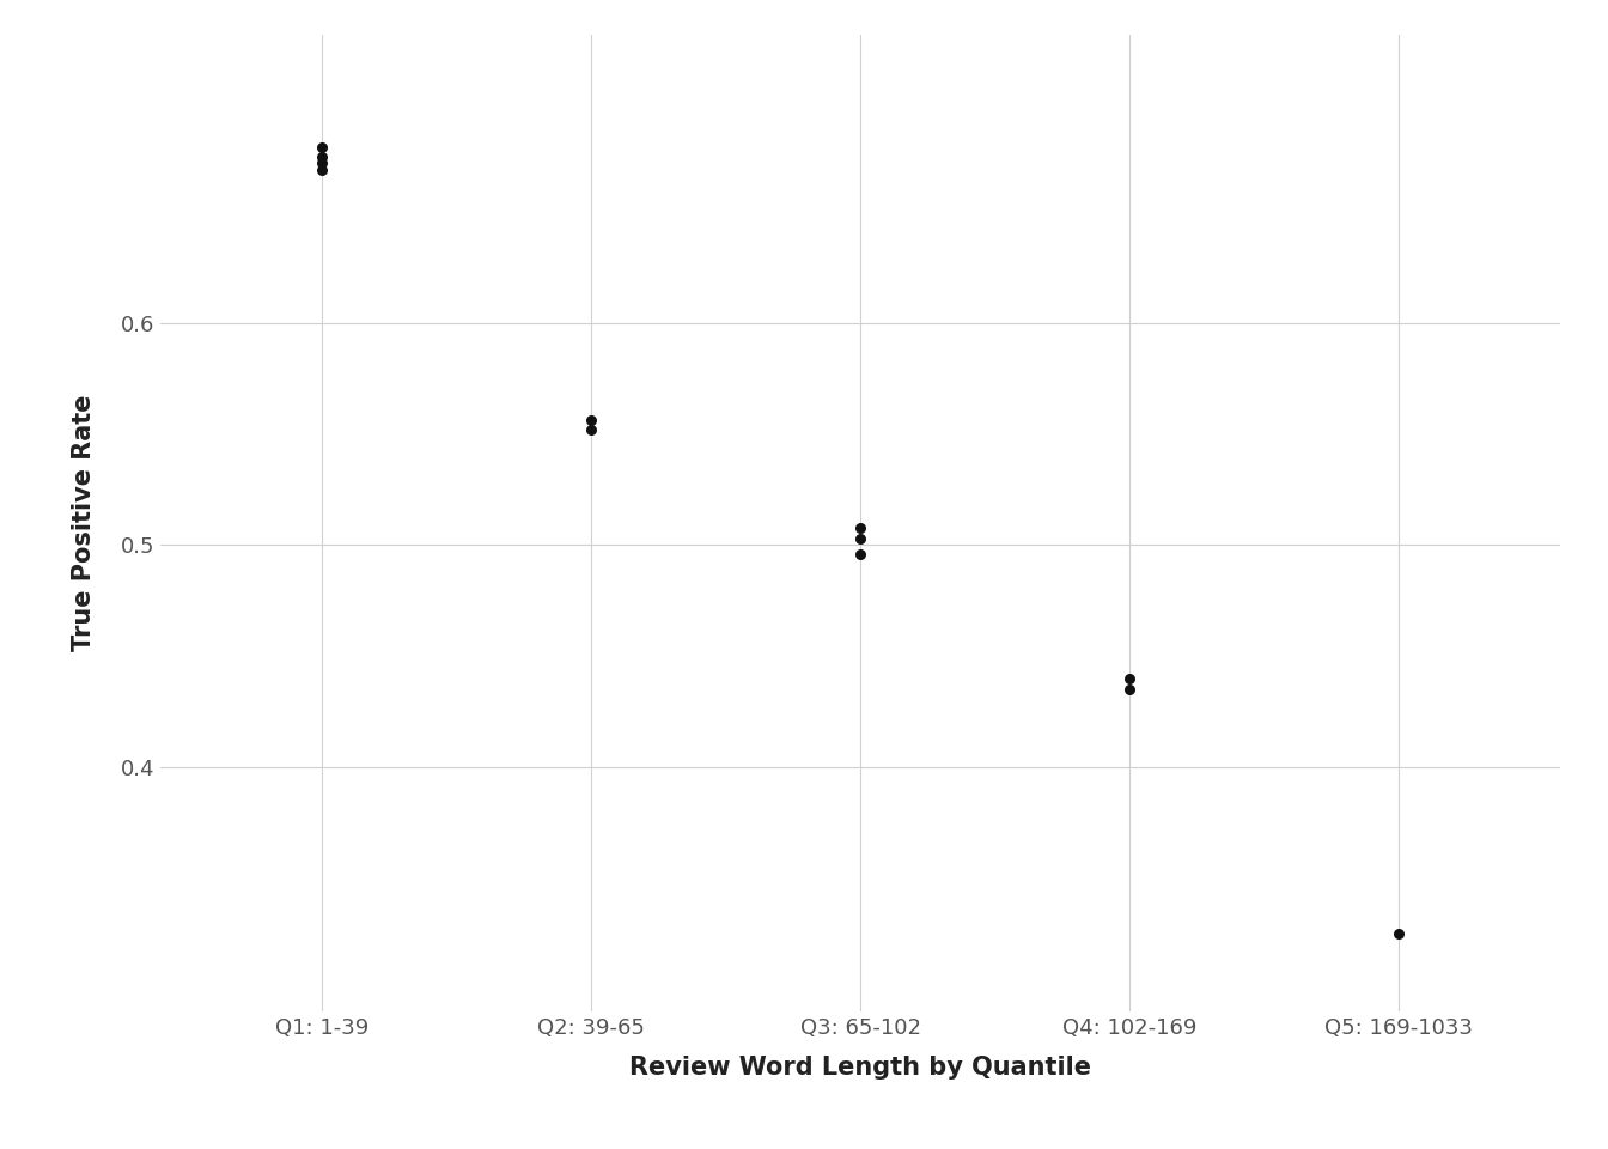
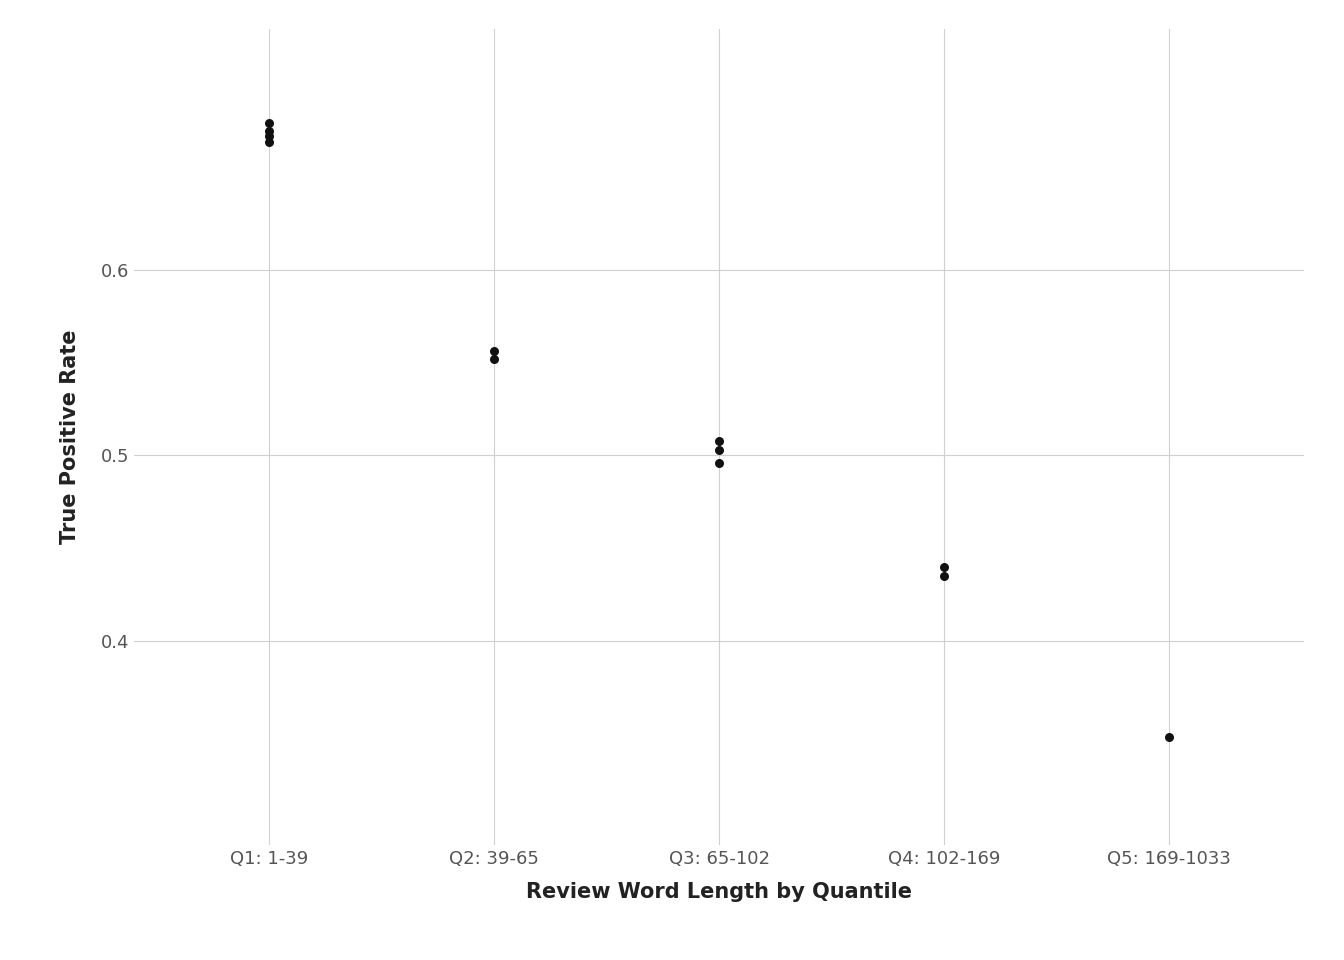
Q5: 169-1033: 0.325 -> 0.348
